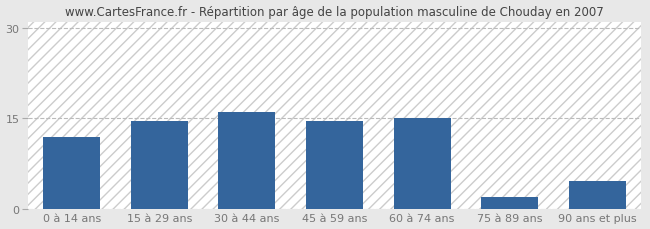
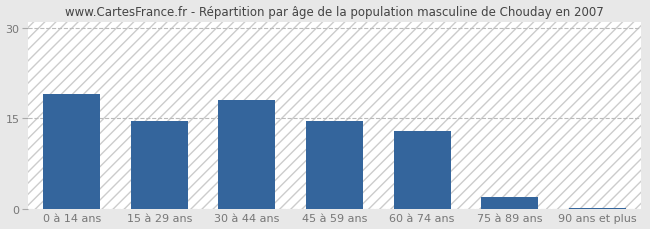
0 à 14 ans: 12.0 -> 19.0
30 à 44 ans: 16.0 -> 18.0
60 à 74 ans: 15.0 -> 13.0
90 ans et plus: 4.6 -> 0.2
